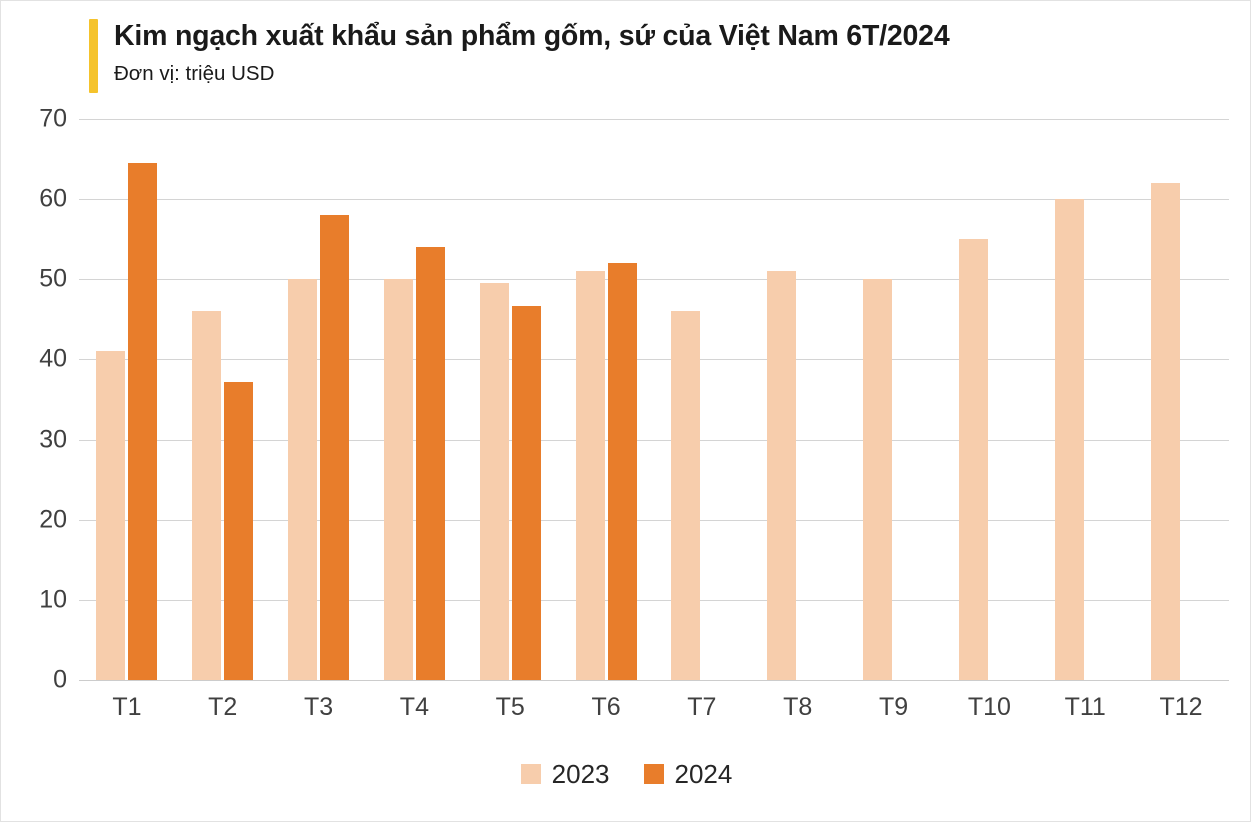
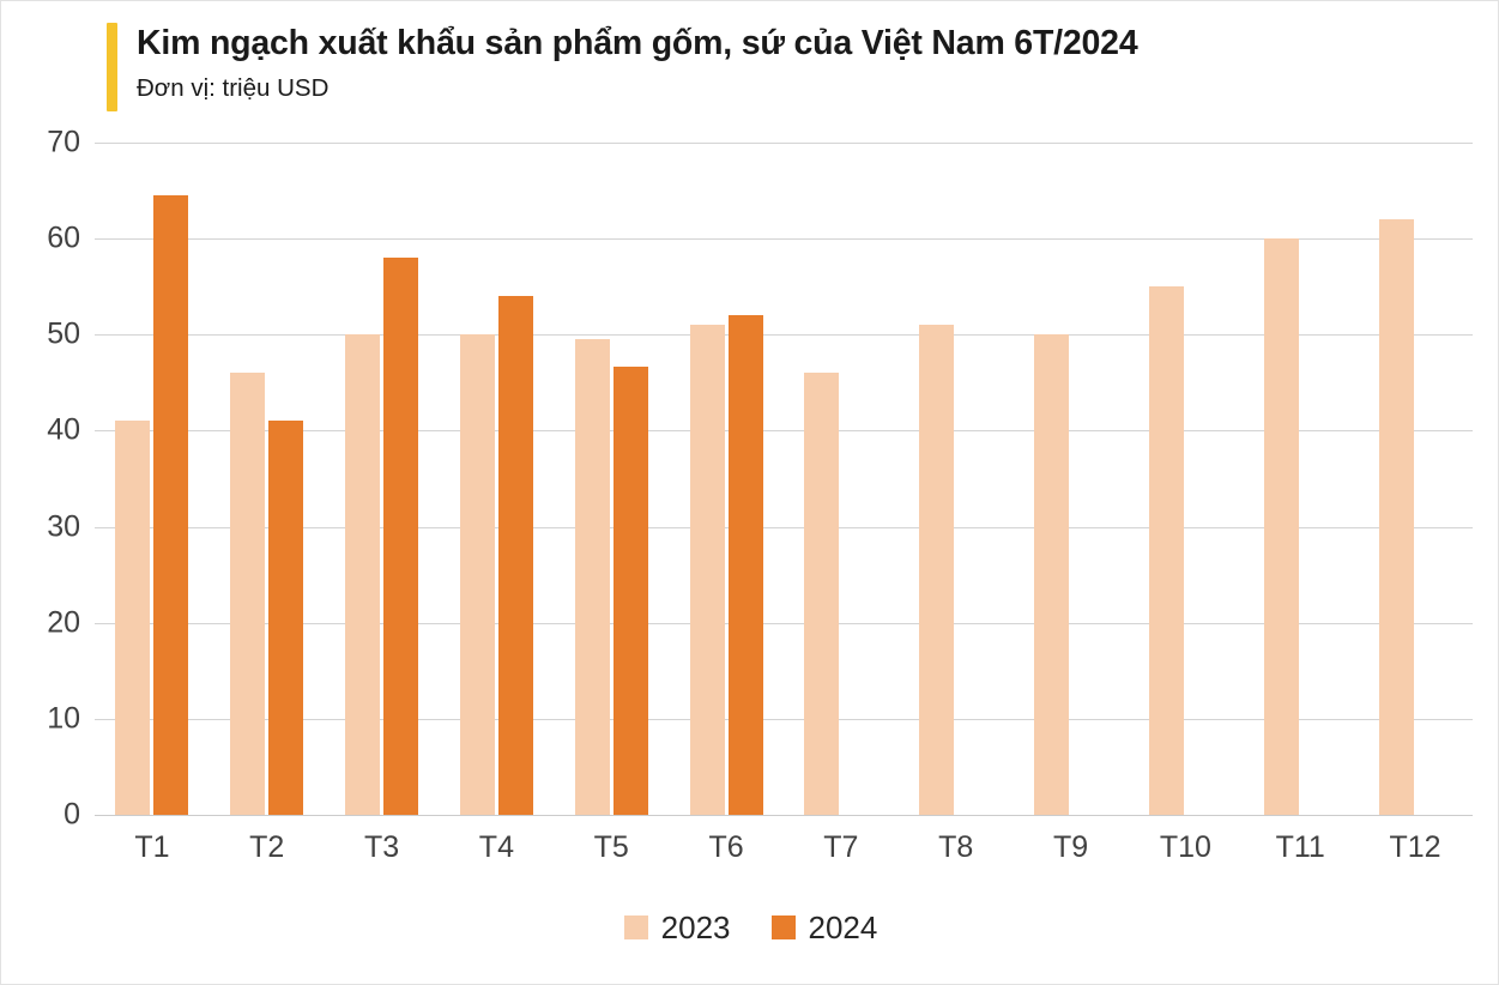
2024/T2: 37 -> 41
